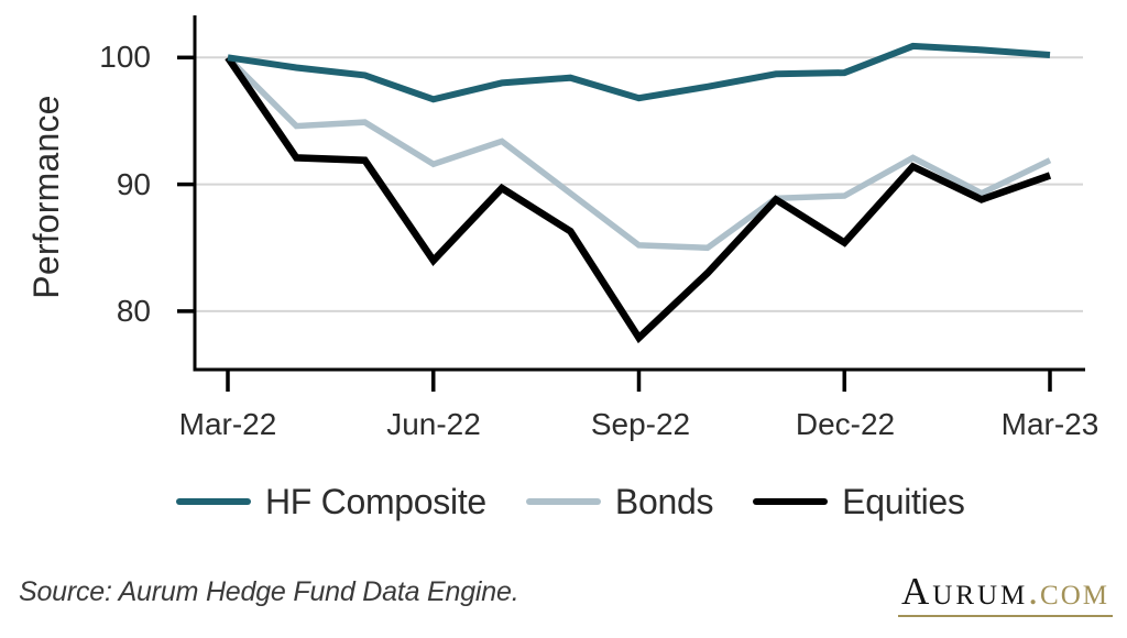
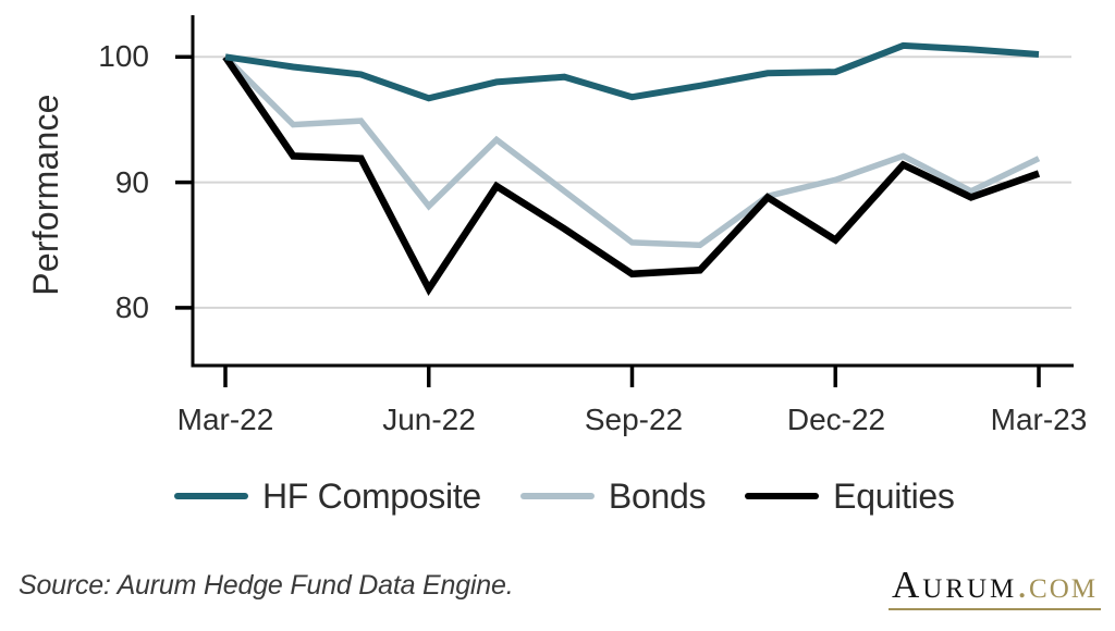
Bonds/Jun-22: 91.6 -> 88.1
Equities/Jun-22: 84.0 -> 81.5
Equities/Sep-22: 77.9 -> 82.7
Bonds/Dec-22: 89.1 -> 90.2
